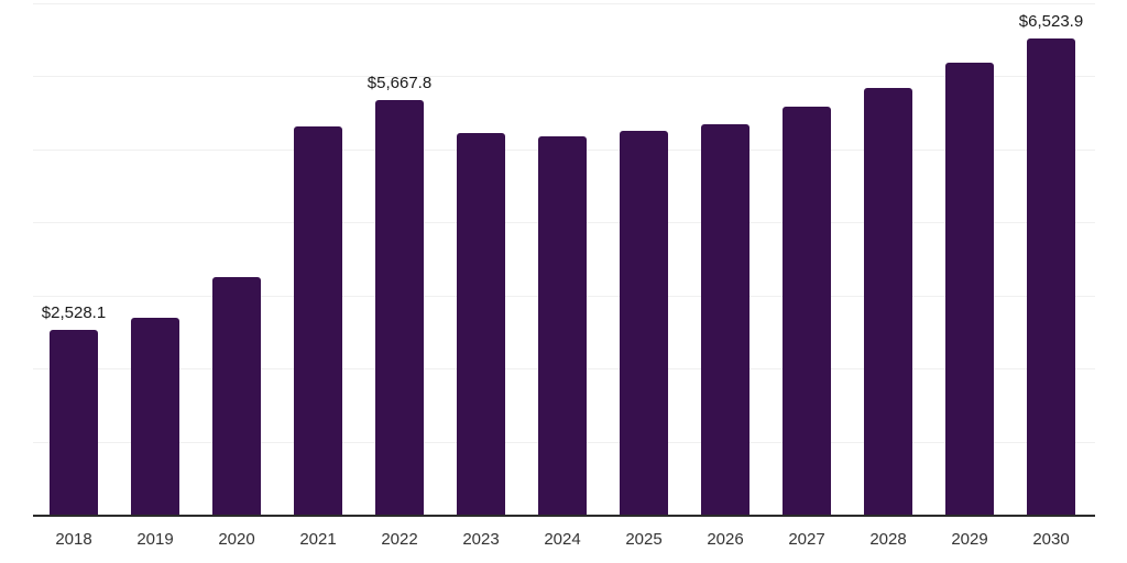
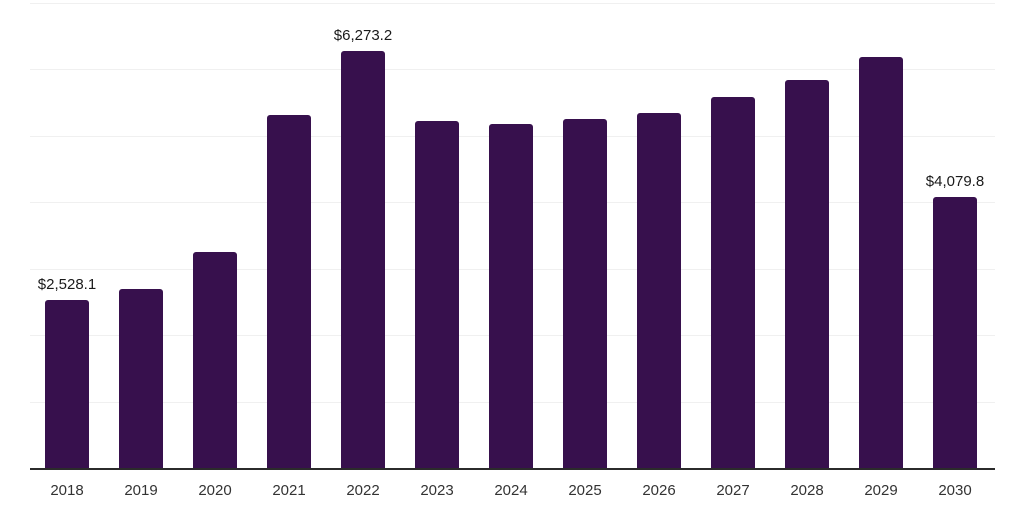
2022: $5,667.8 -> $6,273.2
2030: $6,523.9 -> $4,079.8
